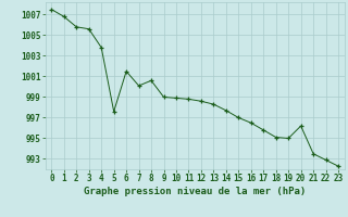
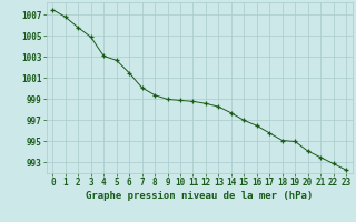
3: 1005.6 -> 1004.9
4: 1003.8 -> 1003.1
5: 997.6 -> 1002.7
8: 1000.6 -> 999.4
20: 996.2 -> 994.1
